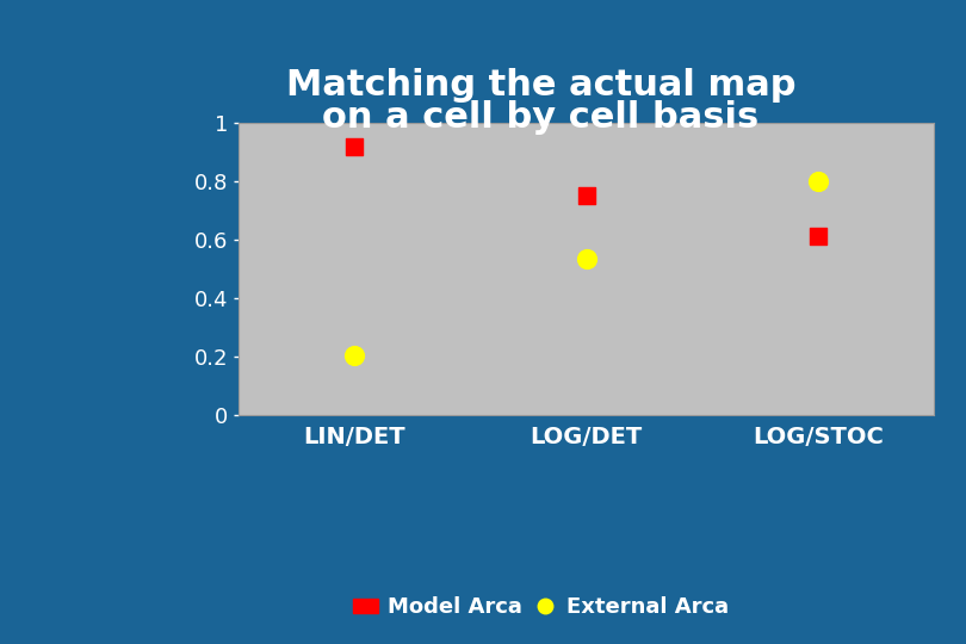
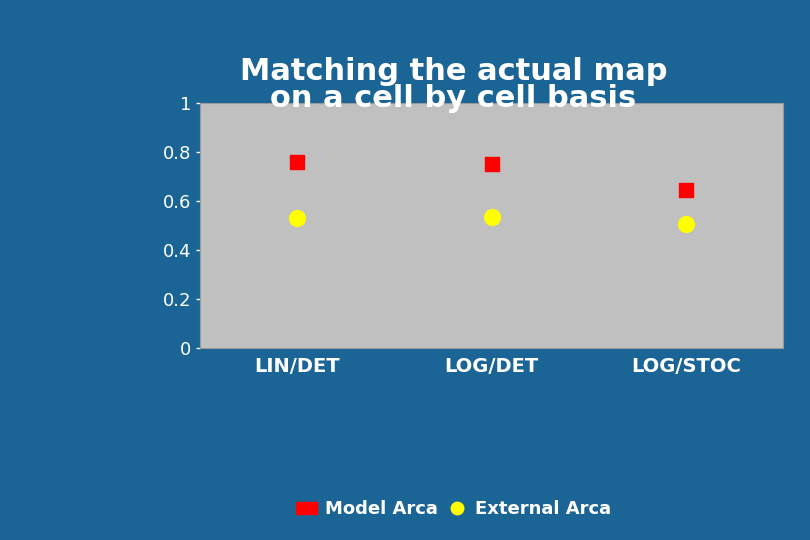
Model Arca/LIN/DET: 0.915 -> 0.760
External Arca/LIN/DET: 0.205 -> 0.530
Model Arca/LOG/STOC: 0.610 -> 0.645
External Arca/LOG/STOC: 0.800 -> 0.505
